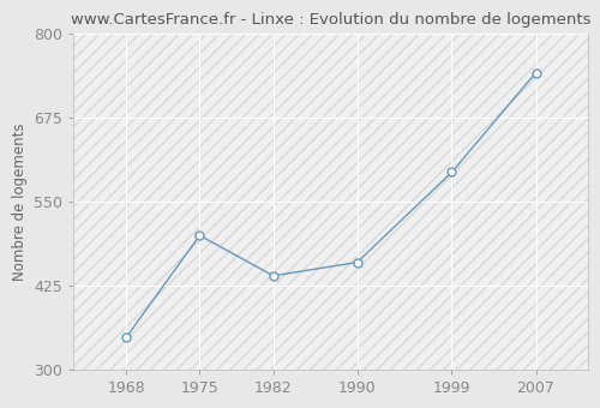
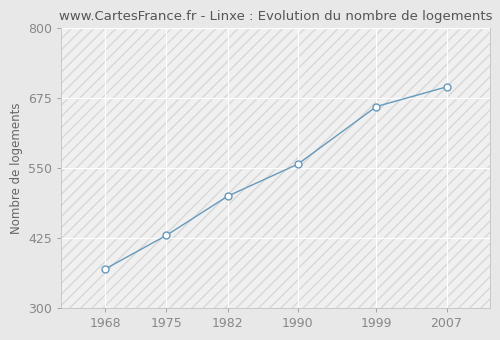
1968: 348 -> 370
1975: 500 -> 430
1982: 440 -> 500
1990: 460 -> 557
1999: 594 -> 660
2007: 742 -> 695
